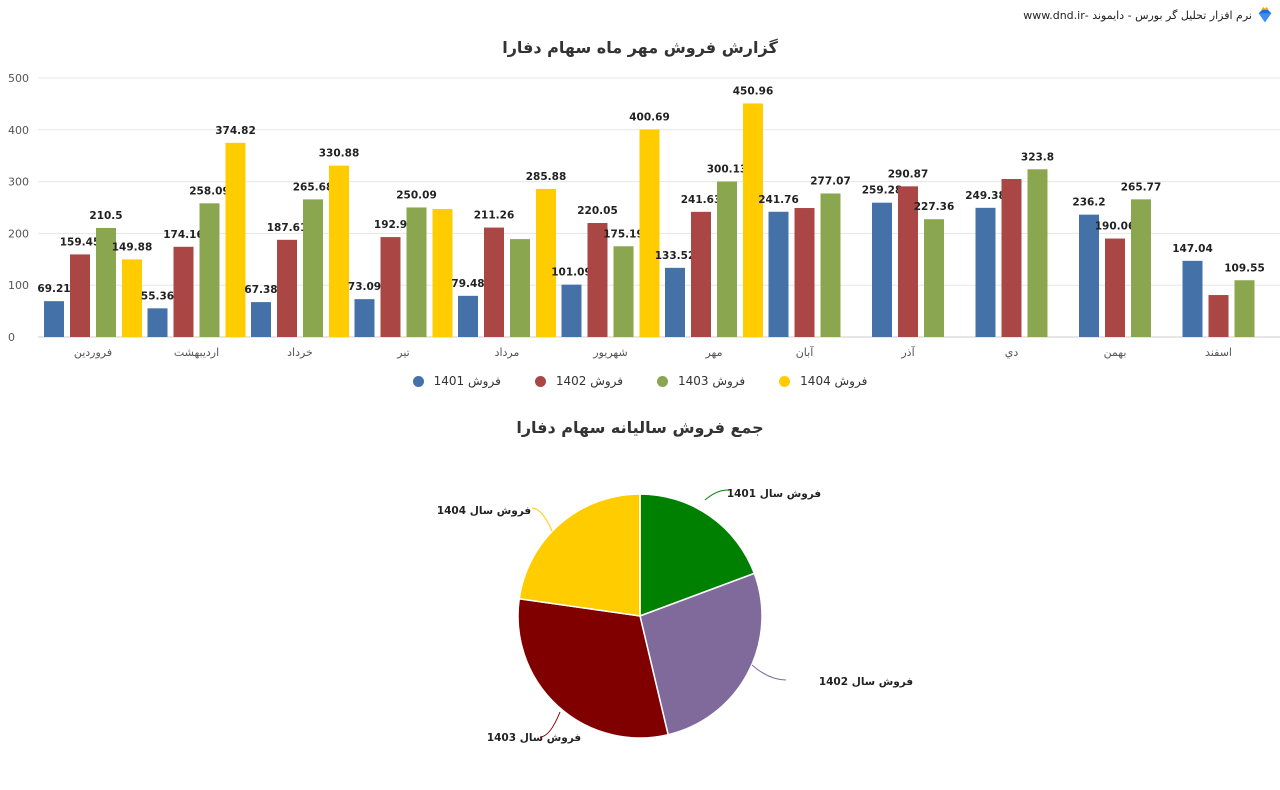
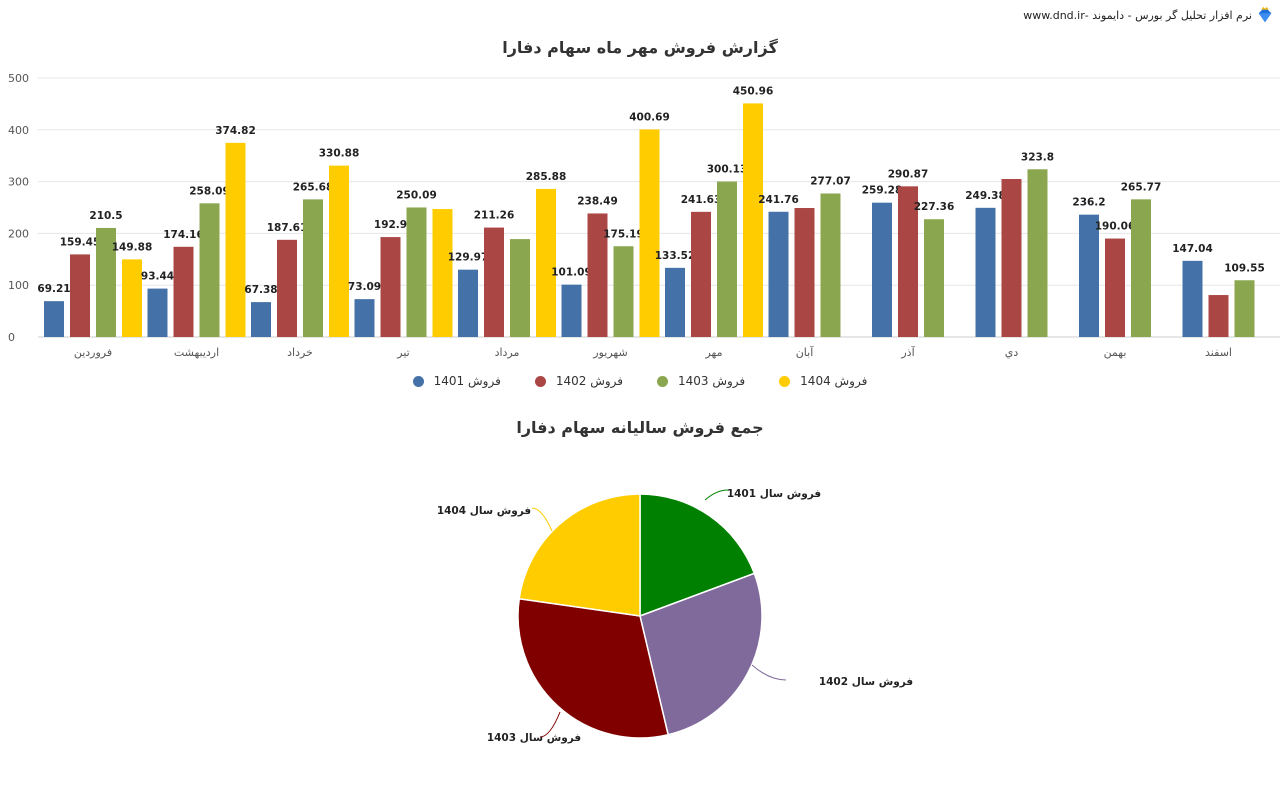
گزارش فروش مهر ماه سهام دفارا/فروش 1401/اردیبهشت: 55.36 -> 93.44
گزارش فروش مهر ماه سهام دفارا/فروش 1401/مرداد: 79.48 -> 129.97
گزارش فروش مهر ماه سهام دفارا/فروش 1402/شهریور: 220.05 -> 238.49
